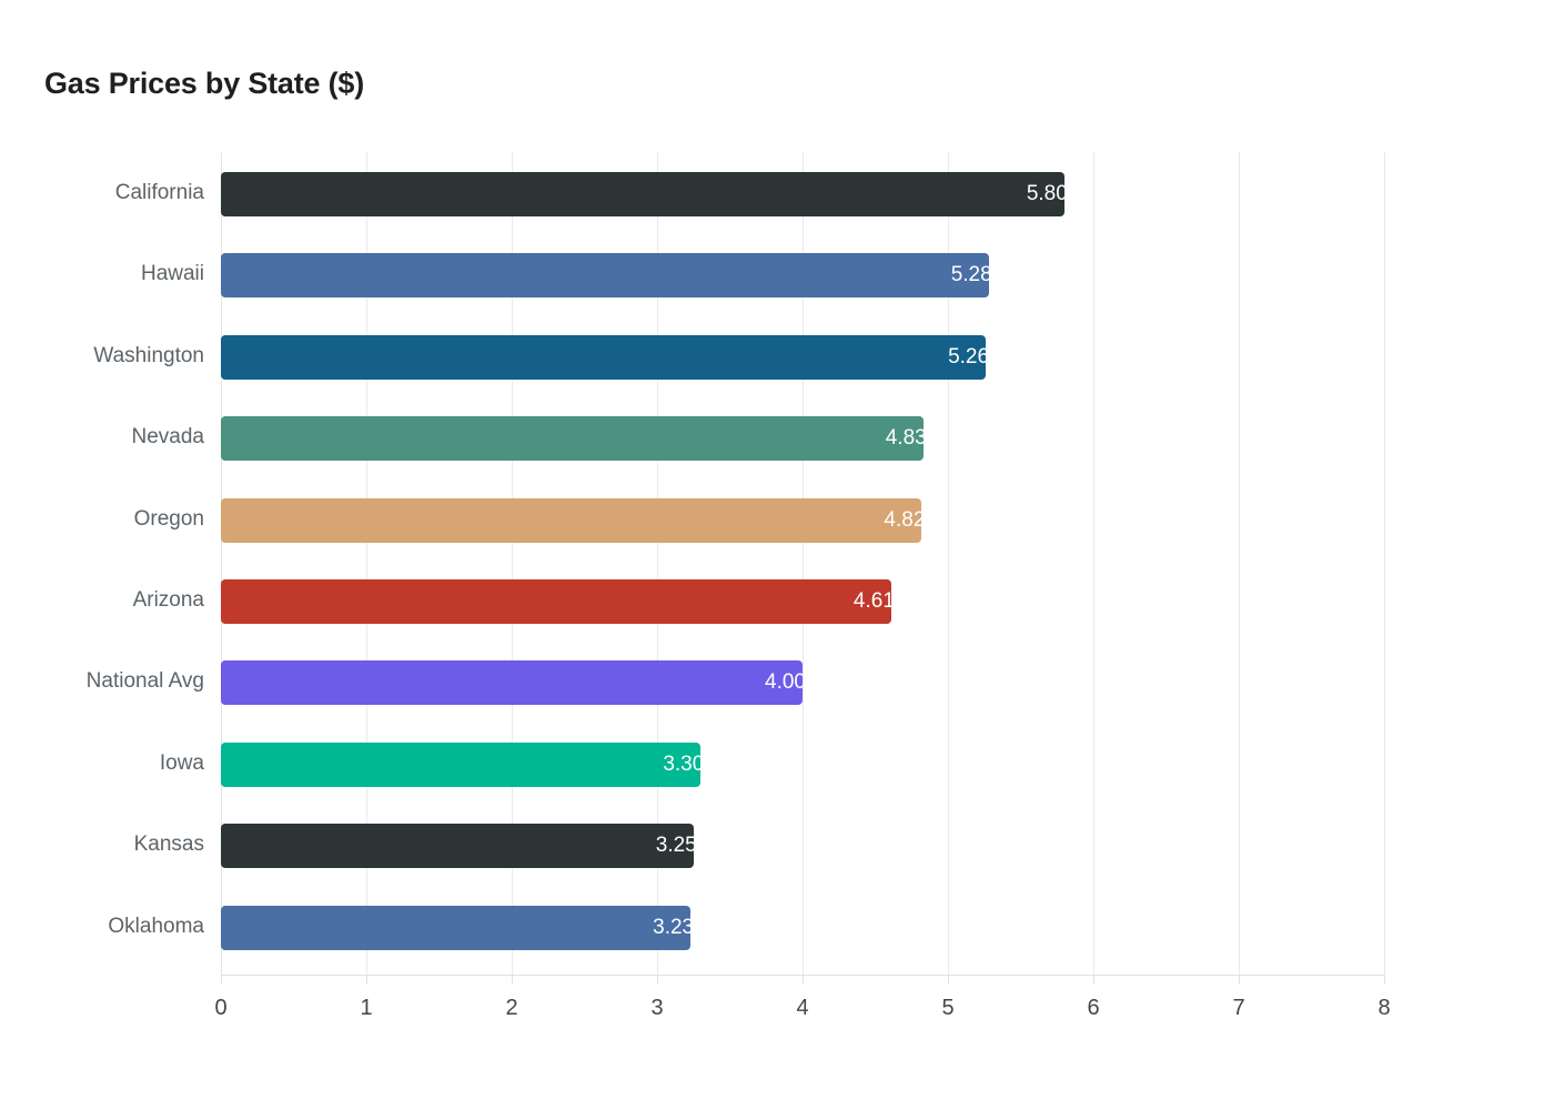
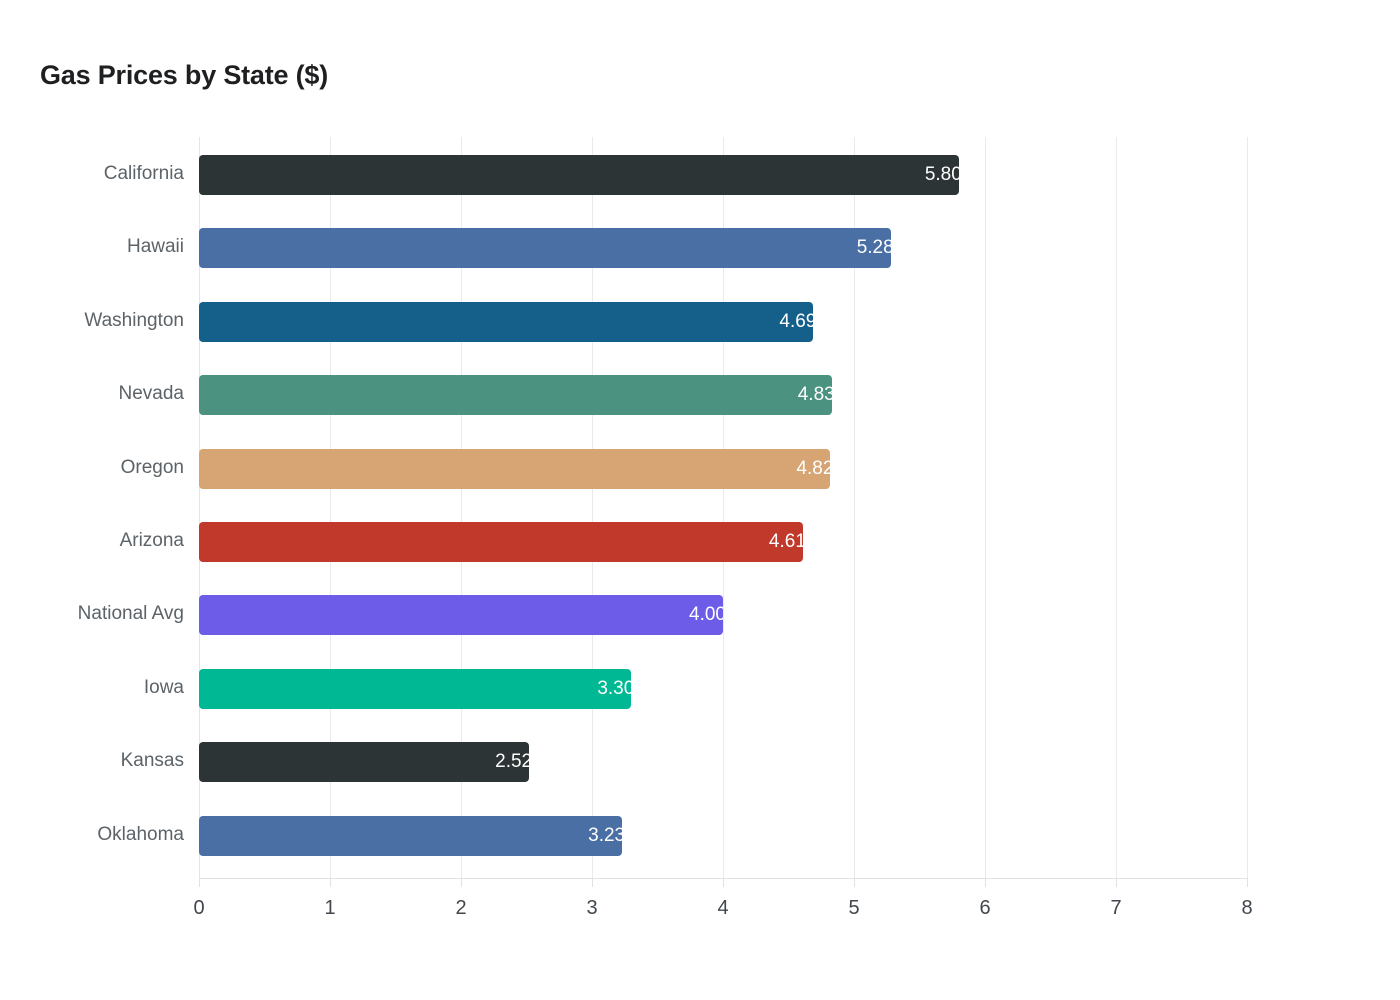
Washington: 5.26 -> 4.69
Kansas: 3.25 -> 2.52
